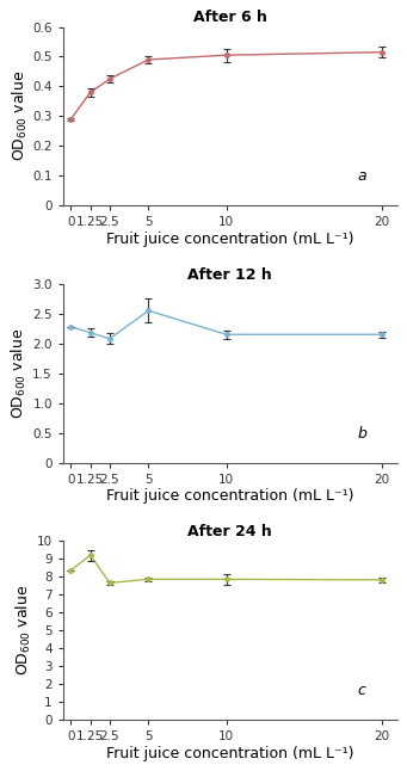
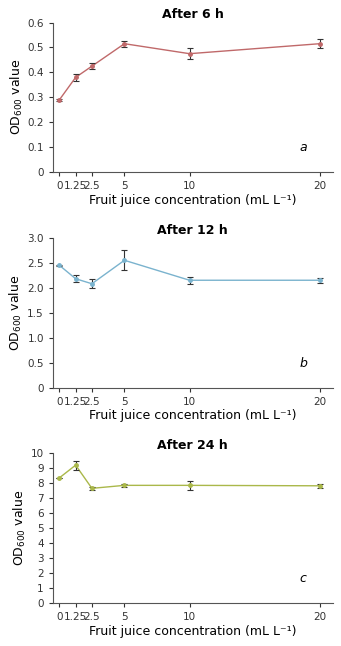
After 6 h/5: 0.490 -> 0.515
After 6 h/10: 0.505 -> 0.475
After 12 h/0: 2.28 -> 2.45
